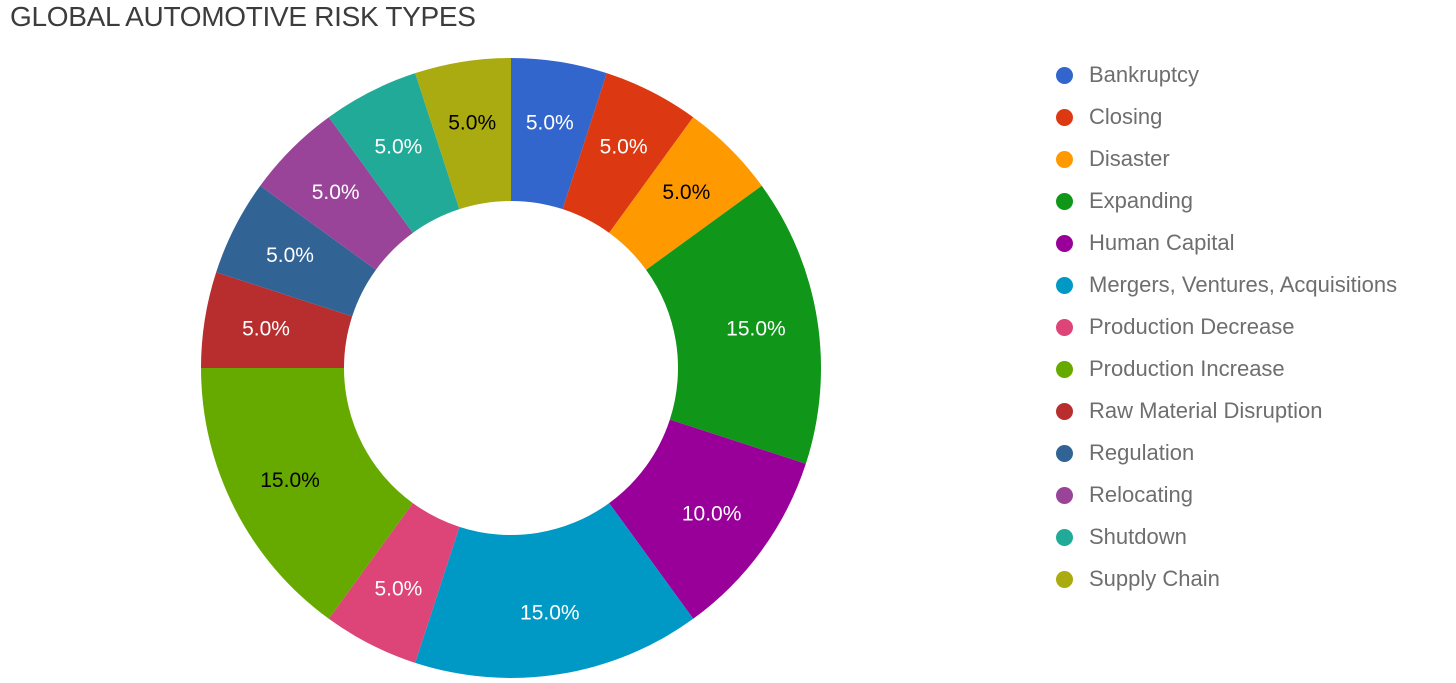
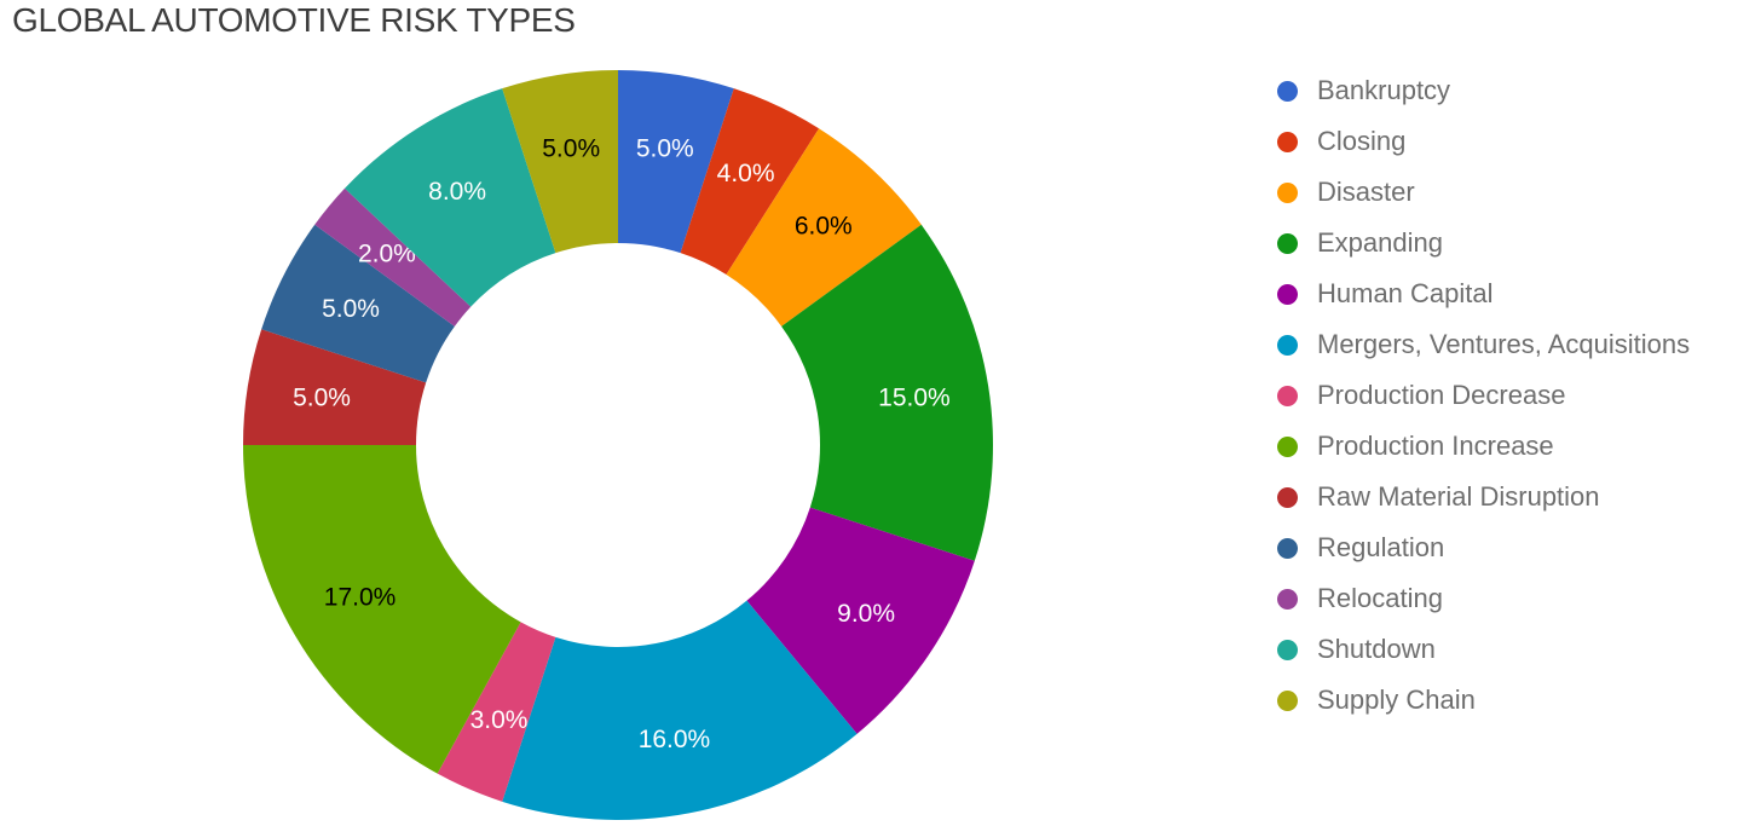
Closing: 5.0% -> 4.0%
Disaster: 5.0% -> 6.0%
Human Capital: 10.0% -> 9.0%
Mergers, Ventures, Acquisitions: 15.0% -> 16.0%
Production Decrease: 5.0% -> 3.0%
Production Increase: 15.0% -> 17.0%
Relocating: 5.0% -> 2.0%
Shutdown: 5.0% -> 8.0%
